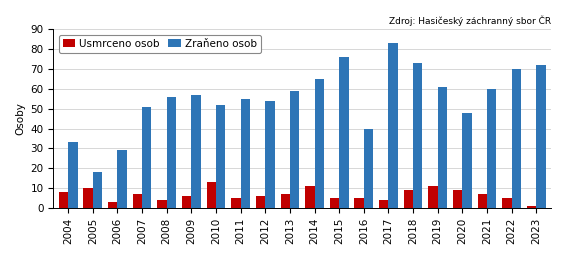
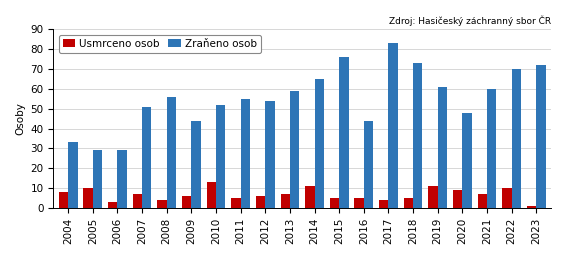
Zraňeno osob/2005: 18 -> 29
Zraňeno osob/2009: 57 -> 44
Zraňeno osob/2016: 40 -> 44
Usmrceno osob/2018: 9 -> 5
Usmrceno osob/2022: 5 -> 10
